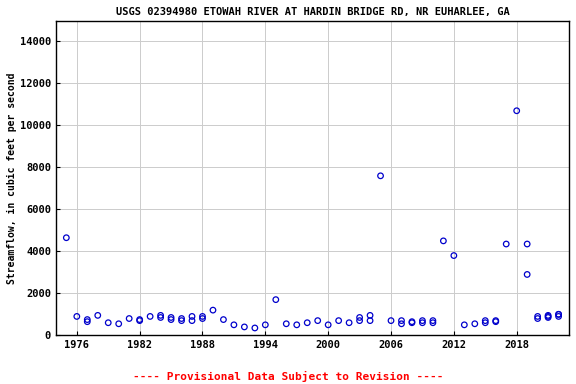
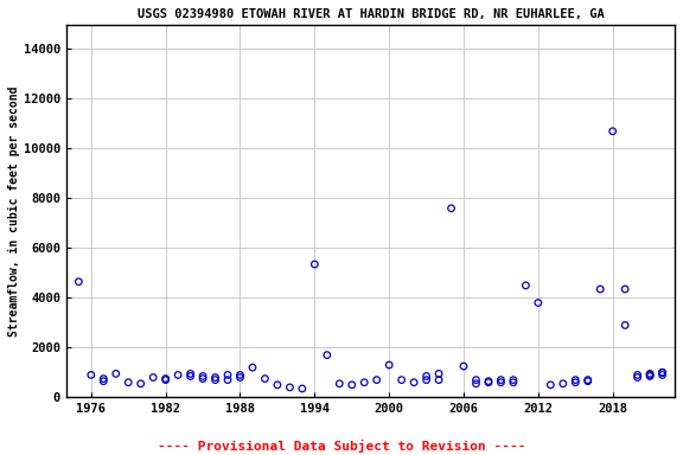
1994: 500 -> 5350
2000: 500 -> 1300
2006: 700 -> 1250
